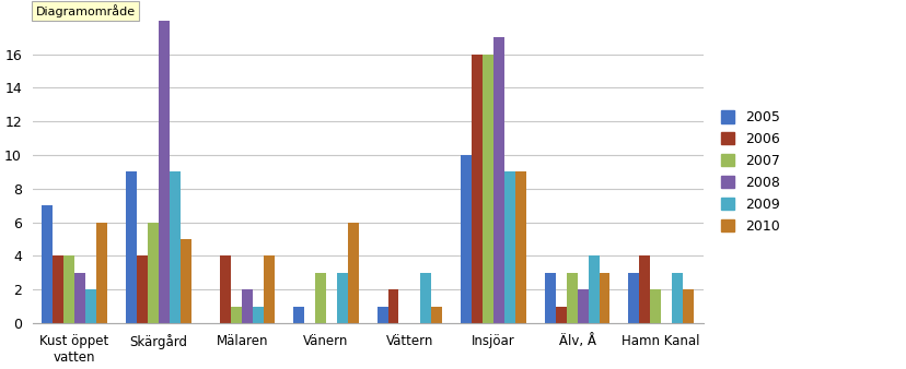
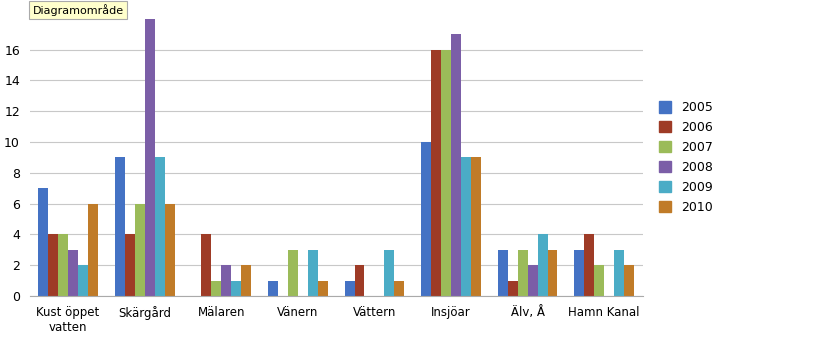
2010/Skärgård: 5 -> 6
2010/Mälaren: 4 -> 2
2010/Vänern: 6 -> 1
